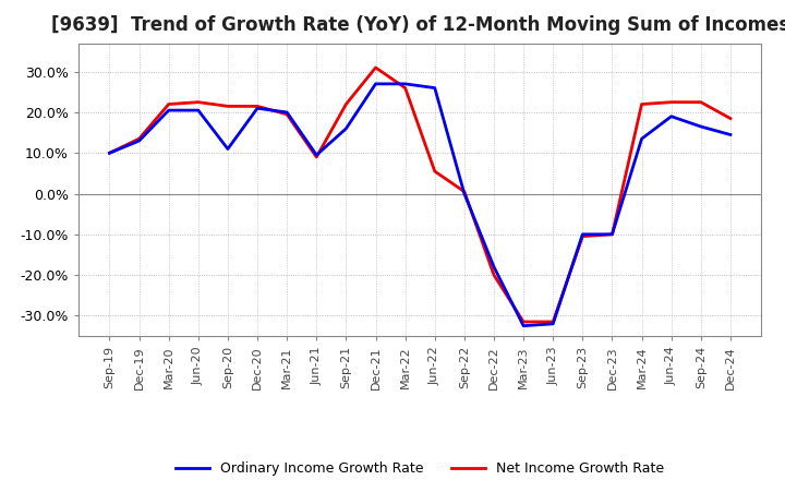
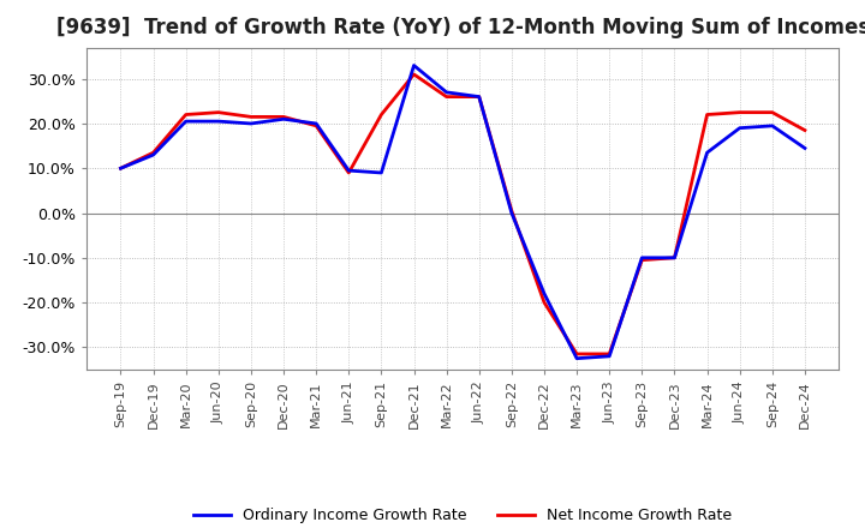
Ordinary Income Growth Rate/Sep-20: 11.0% -> 20.0%
Ordinary Income Growth Rate/Sep-21: 16.0% -> 9.0%
Ordinary Income Growth Rate/Dec-21: 27.0% -> 33.0%
Net Income Growth Rate/Jun-22: 5.5% -> 26.0%
Ordinary Income Growth Rate/Sep-24: 16.5% -> 19.5%
